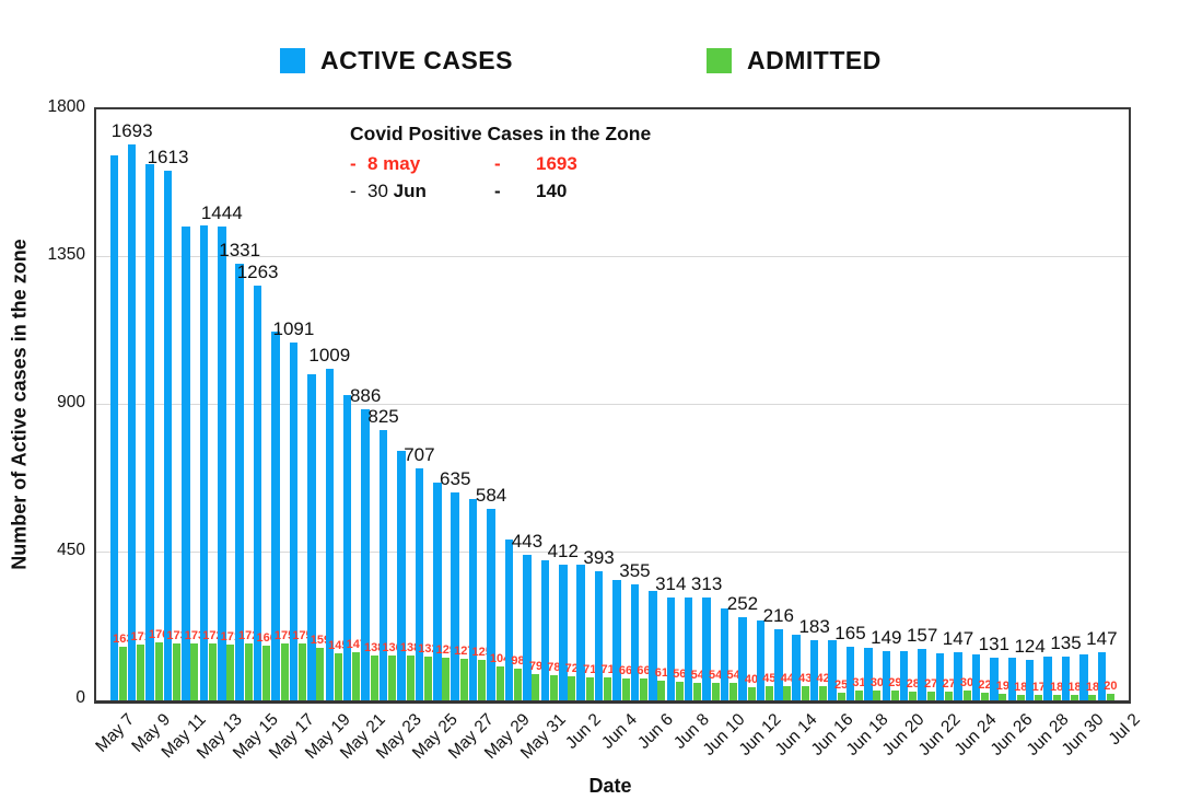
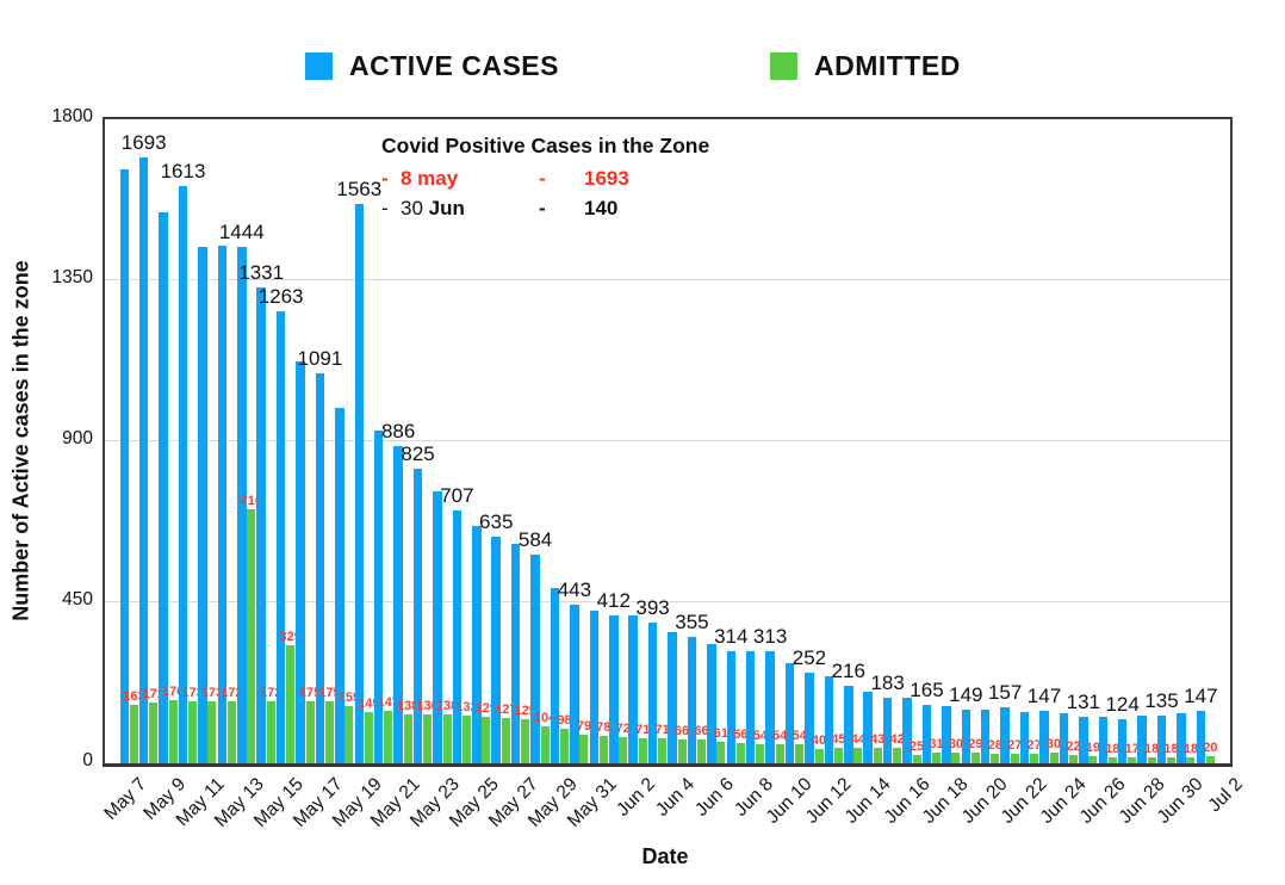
ACTIVE CASES/May 9: 1640 -> 1540
ADMITTED/May 13: 171 -> 710
ADMITTED/May 15: 166 -> 329
ACTIVE CASES/May 19: 1009 -> 1563
